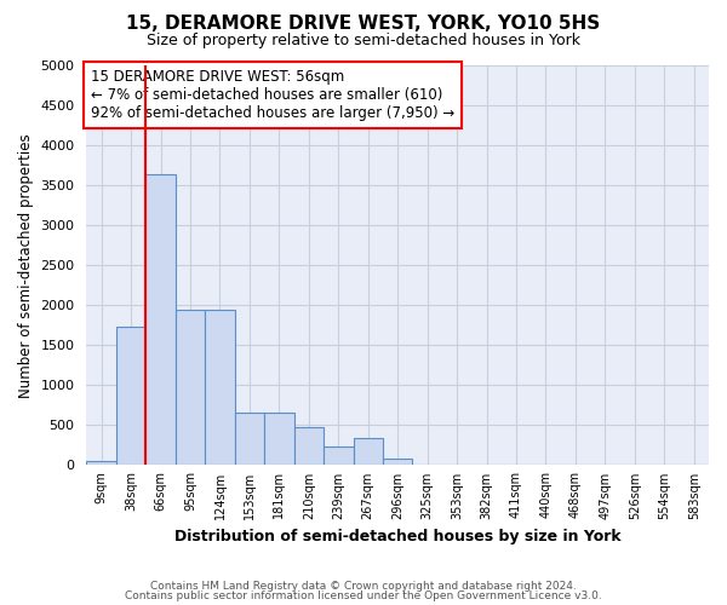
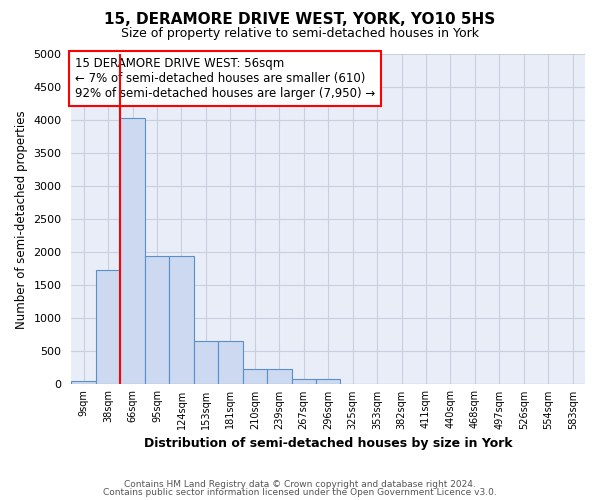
66sqm: 3640 -> 4030
210sqm: 480 -> 240
267sqm: 340 -> 80
